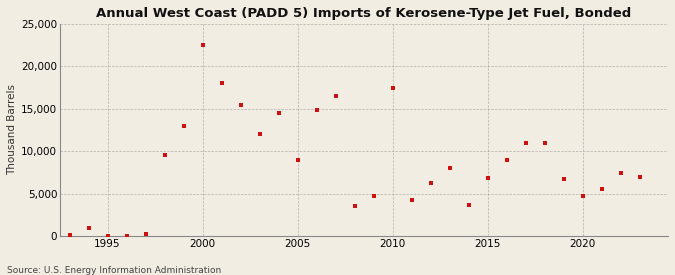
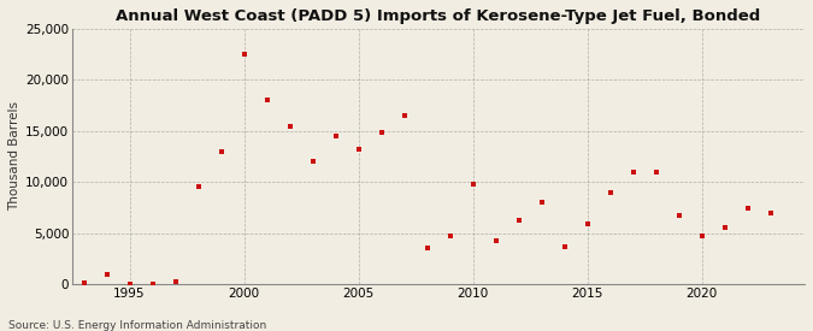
2005: 9,000 -> 13,200
2010: 17,400 -> 9,800
2015: 6,800 -> 5,900
